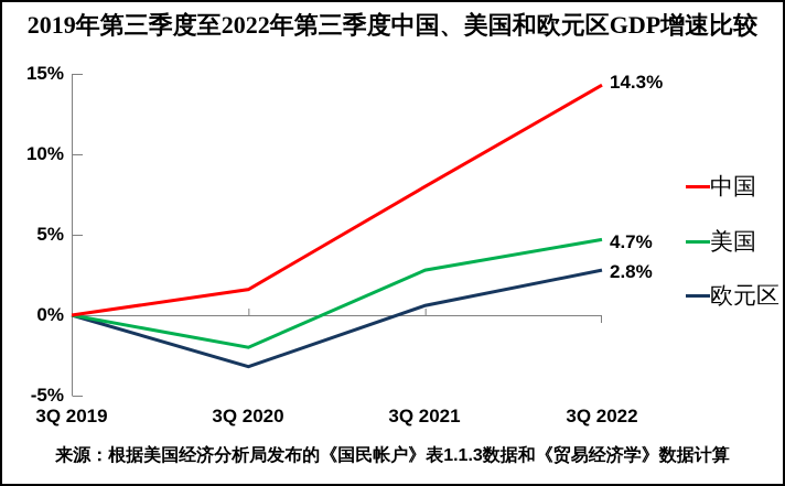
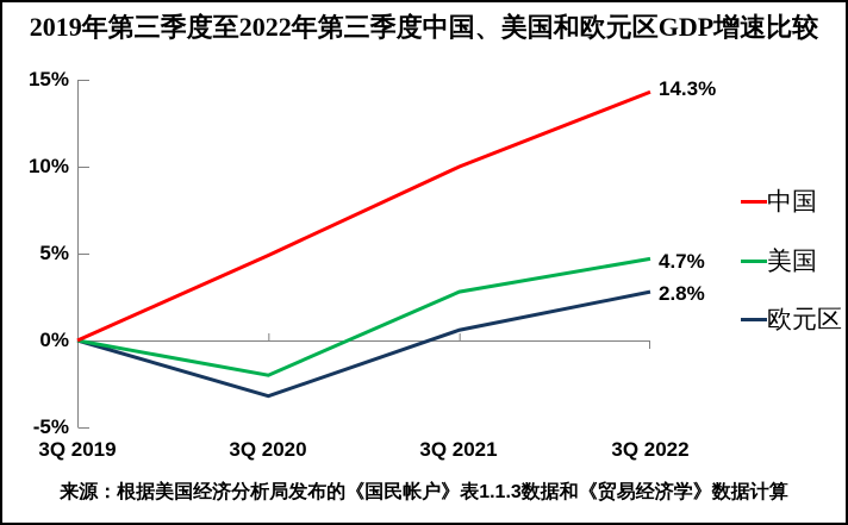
中国/3Q 2020: 1.6% -> 4.9%
中国/3Q 2021: 8.0% -> 10.0%
